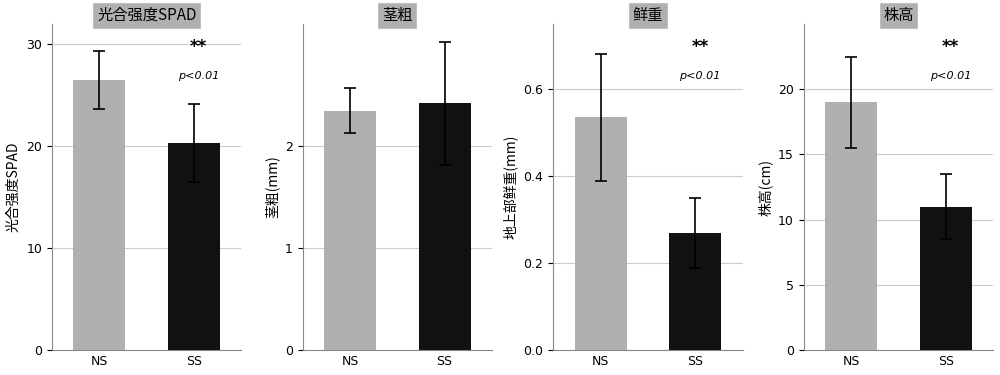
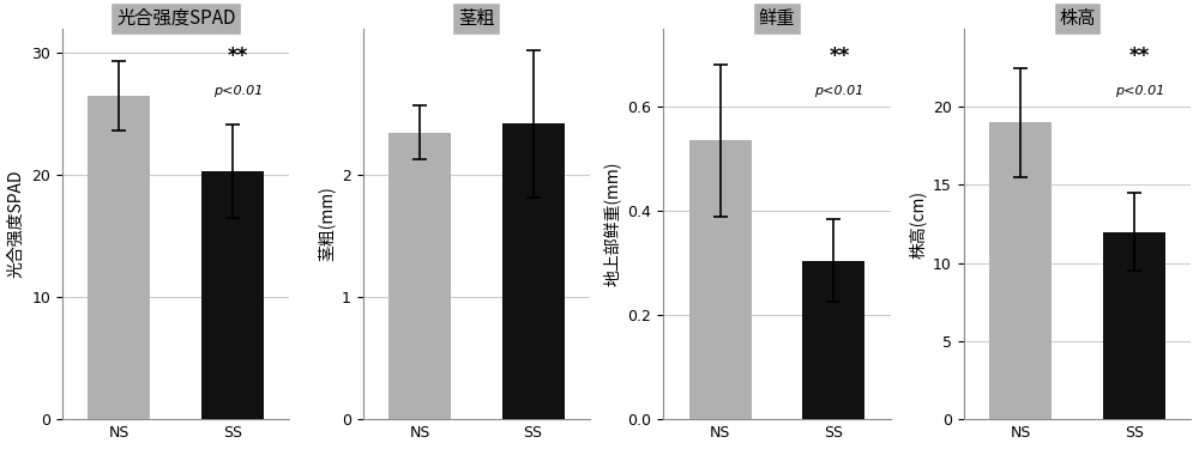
鲜重/SS: 0.270 -> 0.305
株高/SS: 11 -> 12
